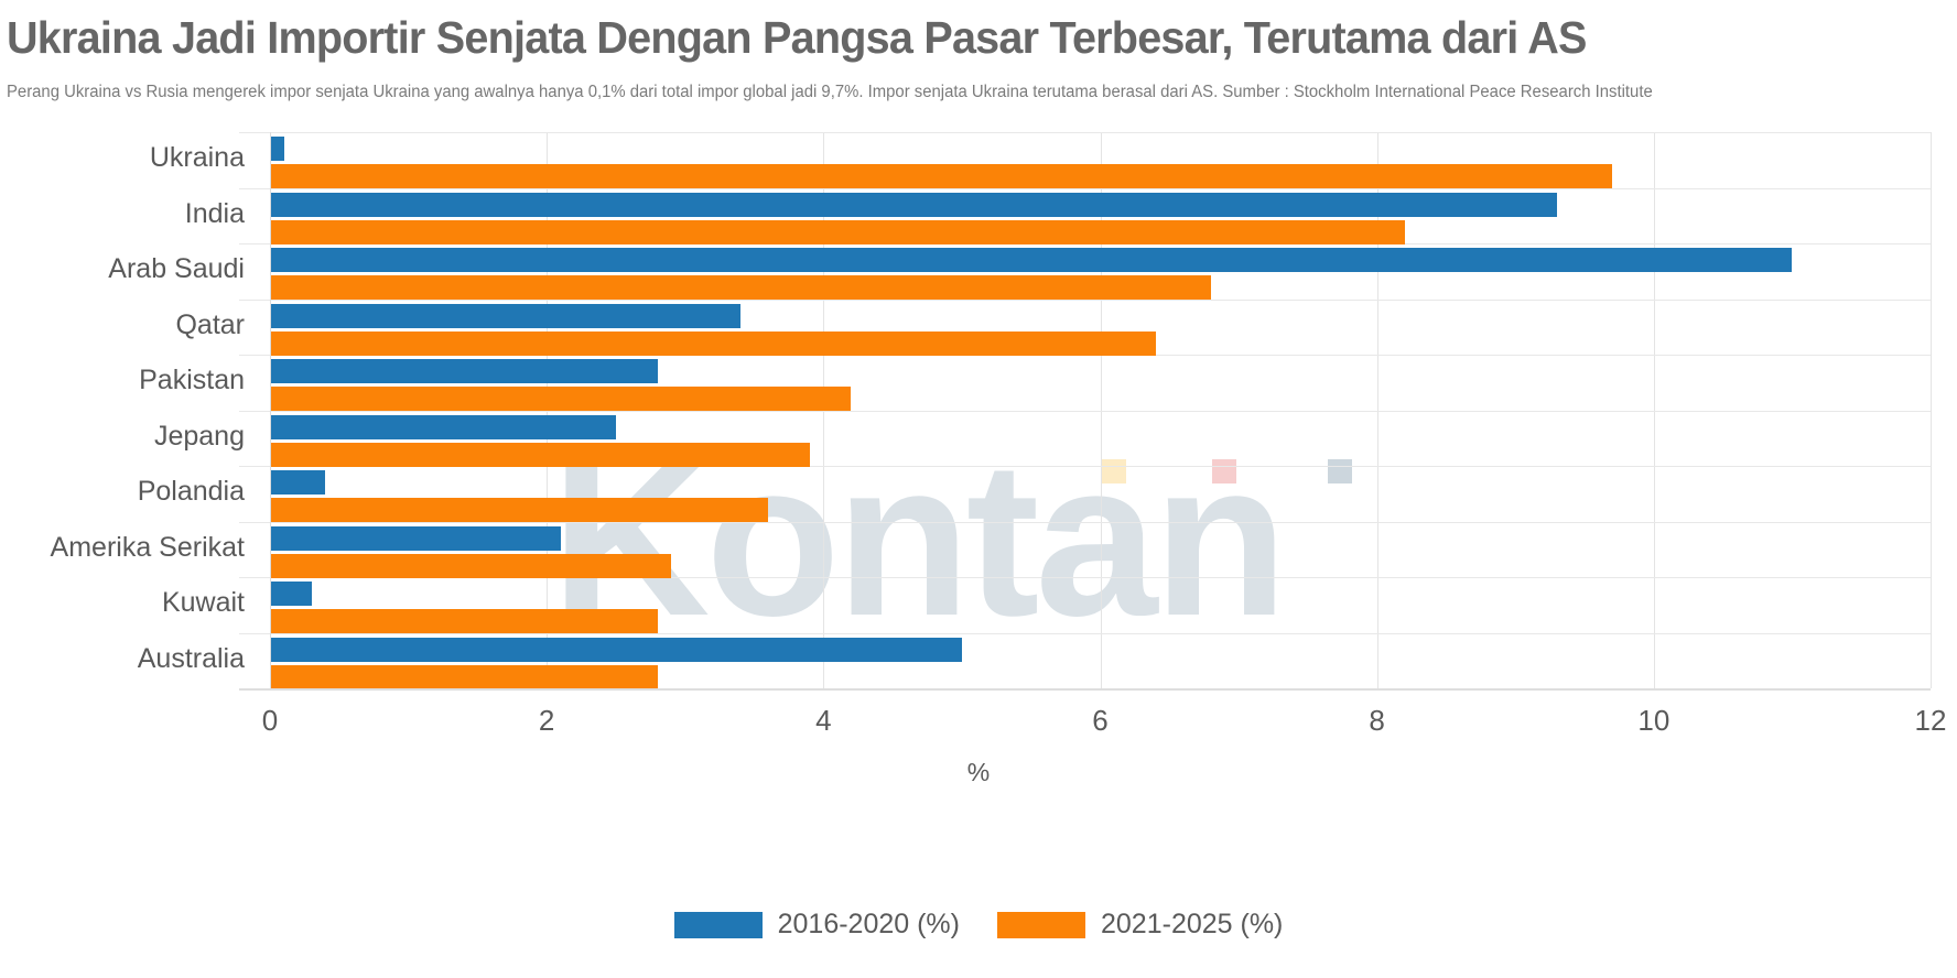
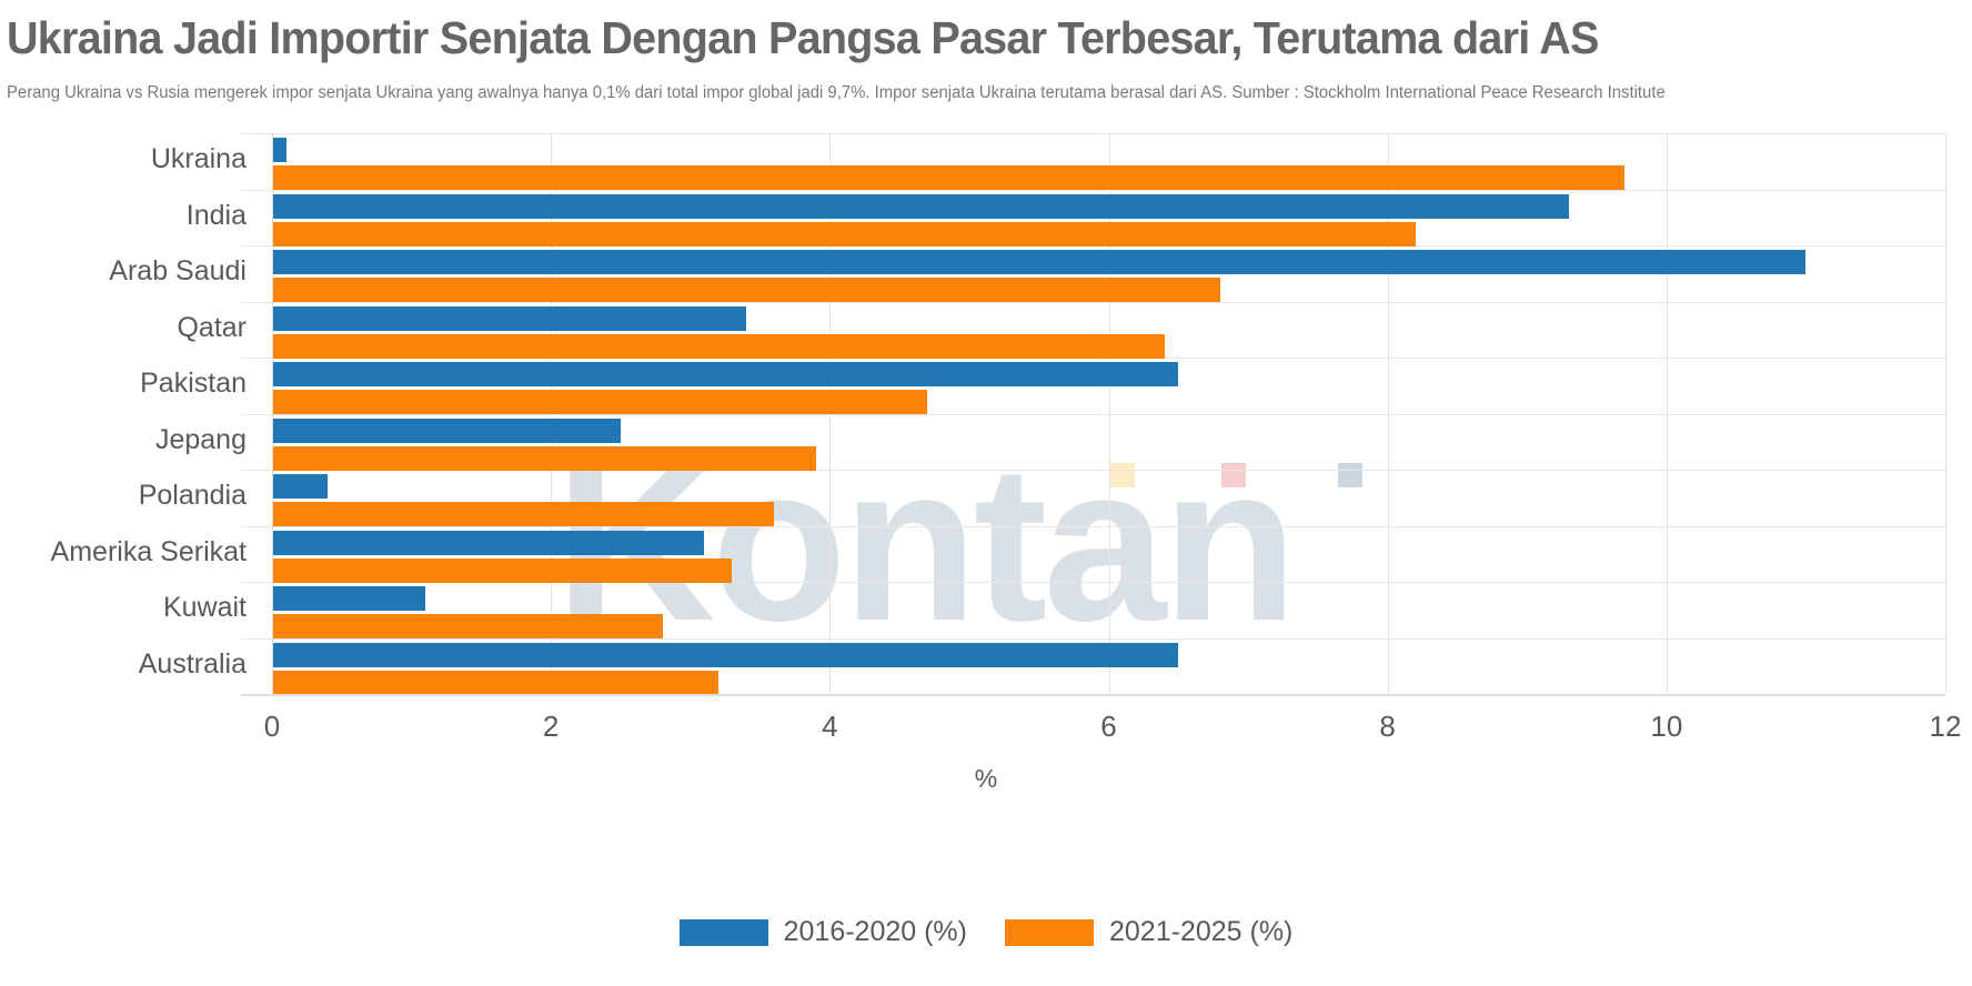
2016-2020 (%)/Pakistan: 2.8 -> 6.5
2021-2025 (%)/Pakistan: 4.2 -> 4.7
2016-2020 (%)/Amerika Serikat: 2.1 -> 3.1
2021-2025 (%)/Amerika Serikat: 2.9 -> 3.3
2016-2020 (%)/Kuwait: 0.3 -> 1.1
2016-2020 (%)/Australia: 5.0 -> 6.5
2021-2025 (%)/Australia: 2.8 -> 3.2
